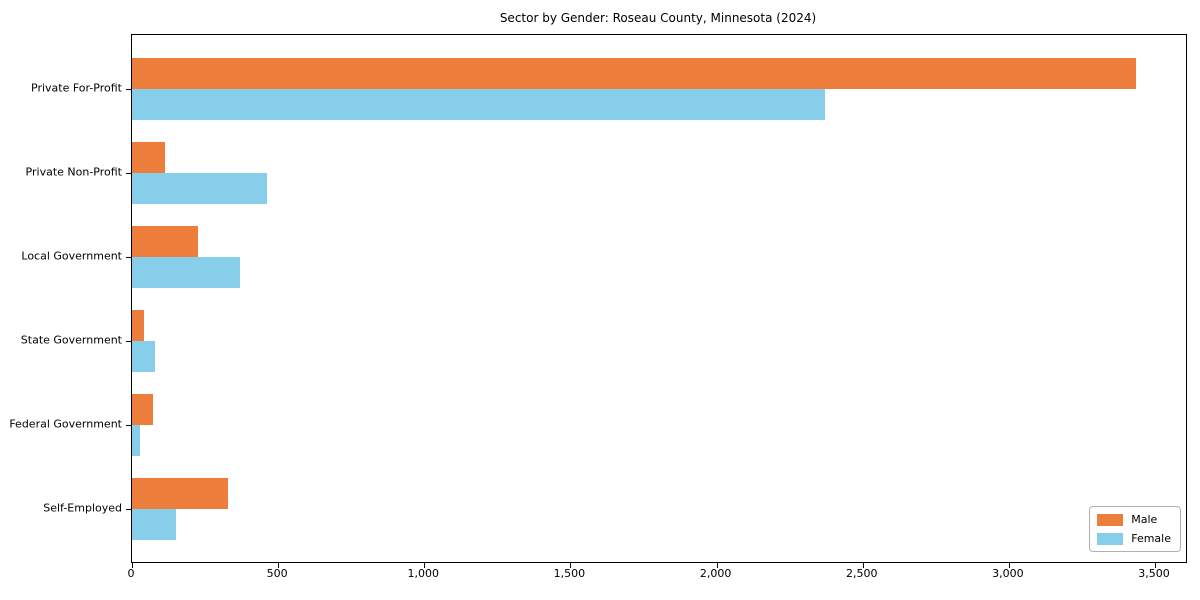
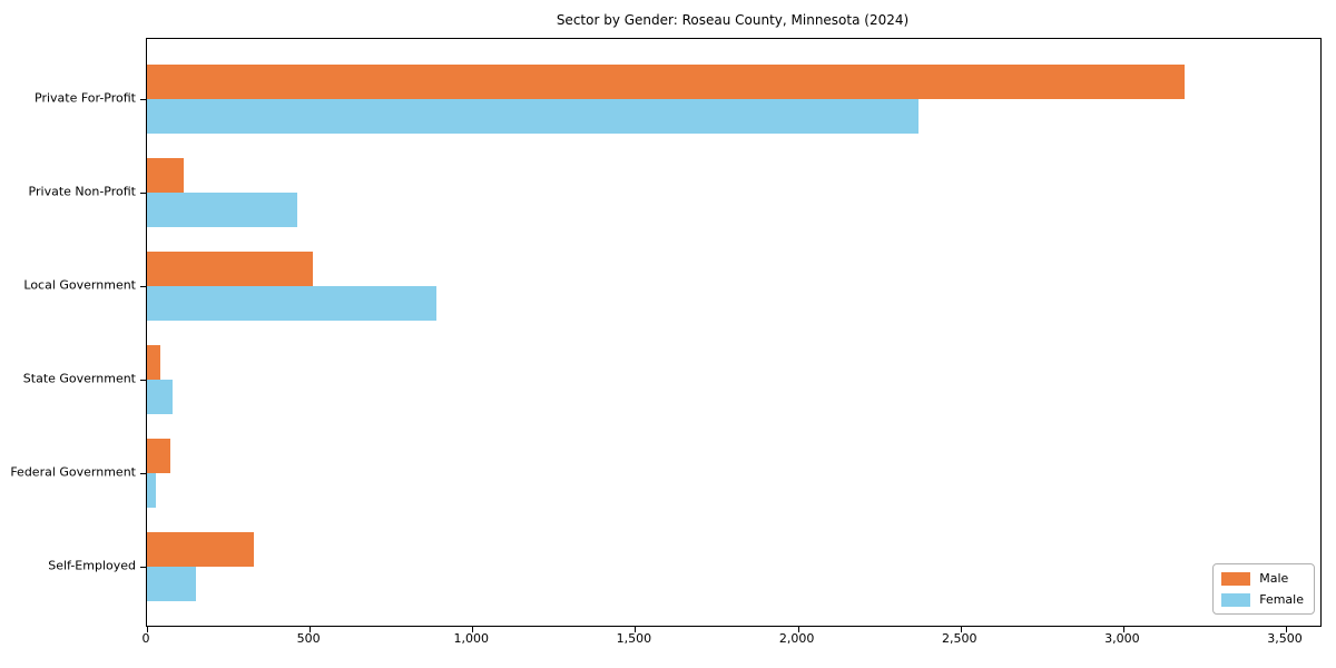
Male/Private For-Profit: 3440 -> 3190
Male/Local Government: 230 -> 510
Female/Local Government: 370 -> 890
